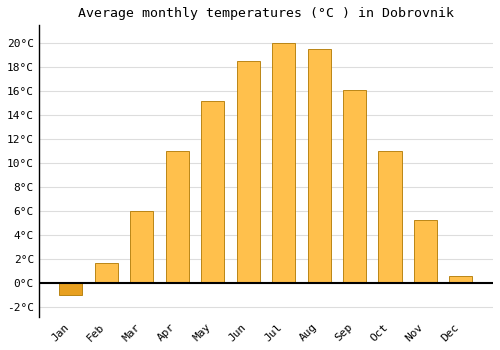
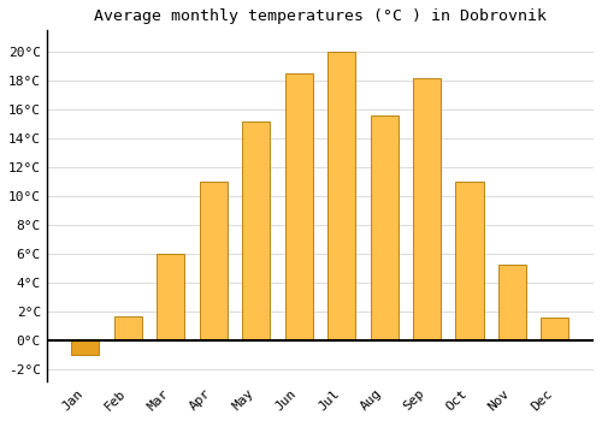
Aug: 19.5°C -> 15.6°C
Sep: 16.1°C -> 18.2°C
Dec: 0.6°C -> 1.6°C
